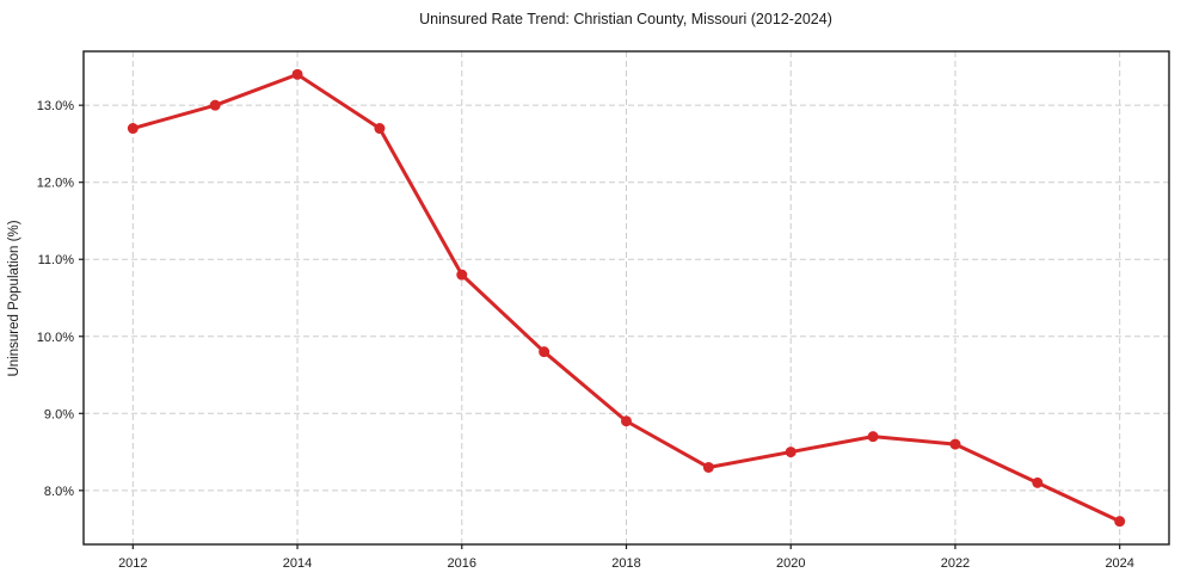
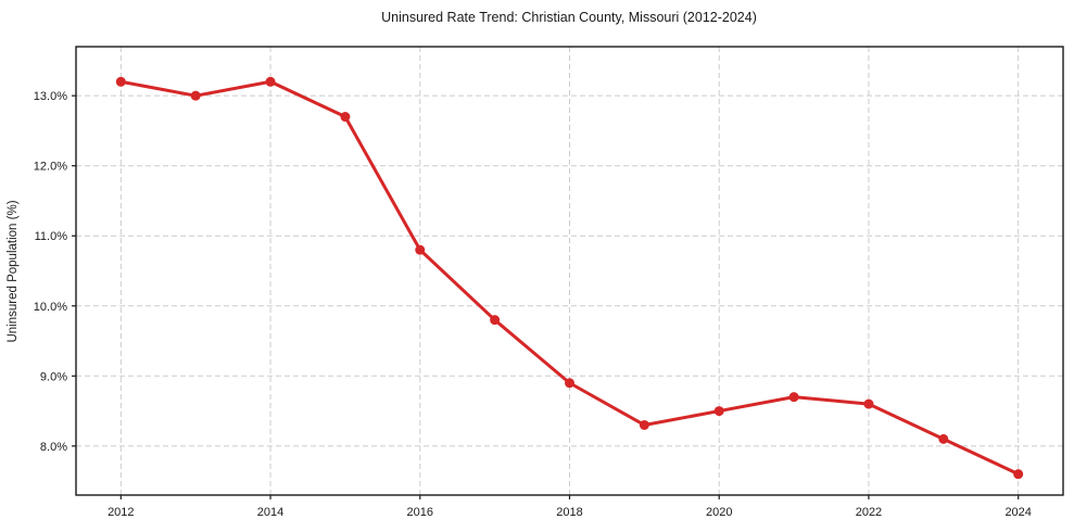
2012: 12.7% -> 13.2%
2014: 13.4% -> 13.2%
